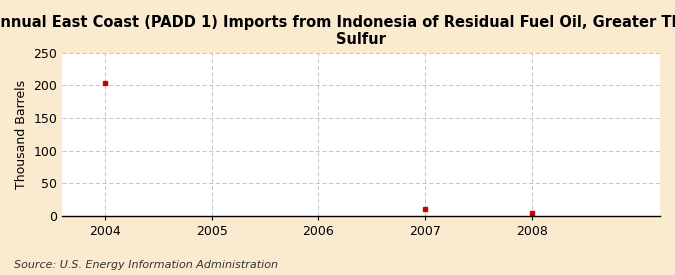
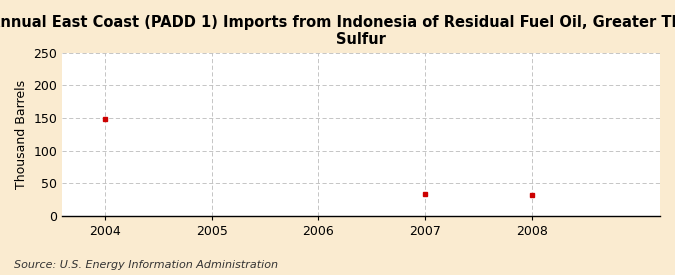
2004: 204 -> 148
2007: 10 -> 34
2008: 4 -> 32
